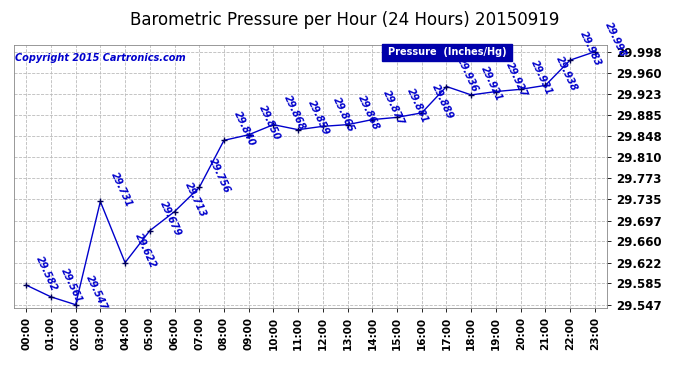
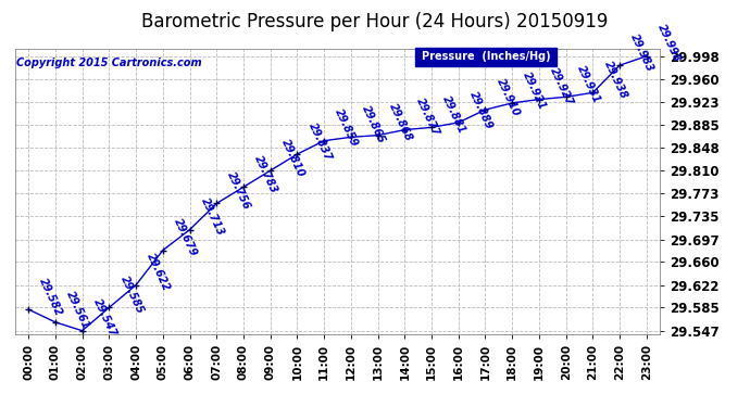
03:00: 29.731 -> 29.585
08:00: 29.840 -> 29.783
09:00: 29.850 -> 29.810
10:00: 29.868 -> 29.837
17:00: 29.936 -> 29.910
